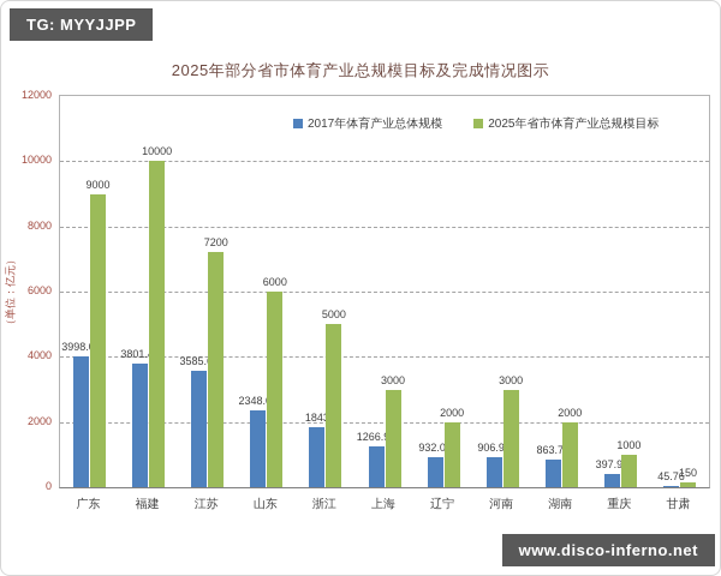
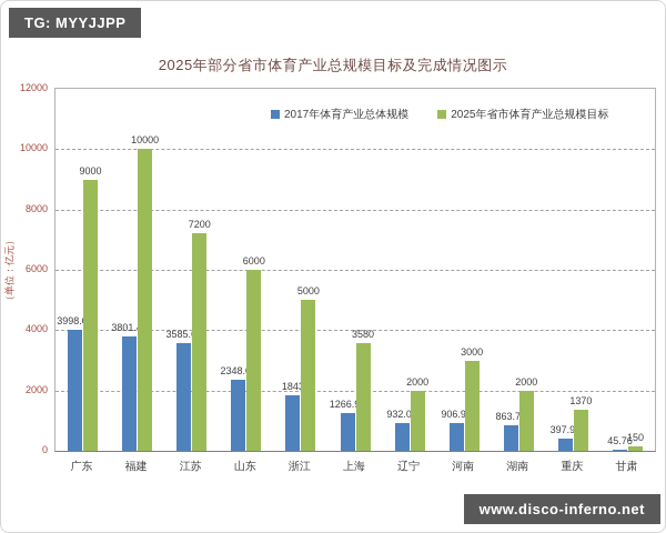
2025年省市体育产业总规模目标/上海: 3000 -> 3580
2025年省市体育产业总规模目标/重庆: 1000 -> 1370
